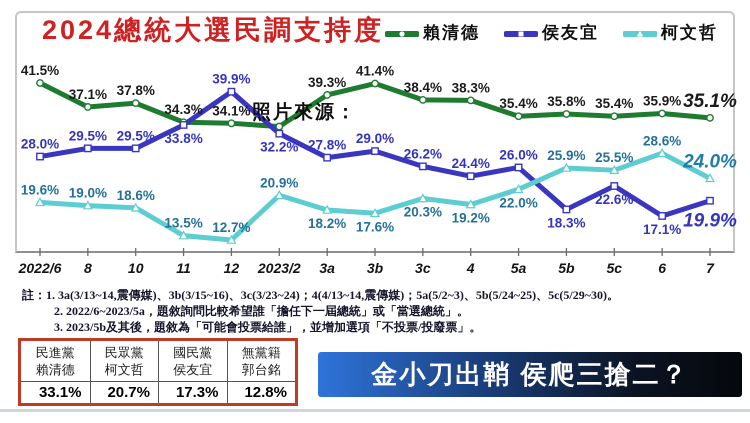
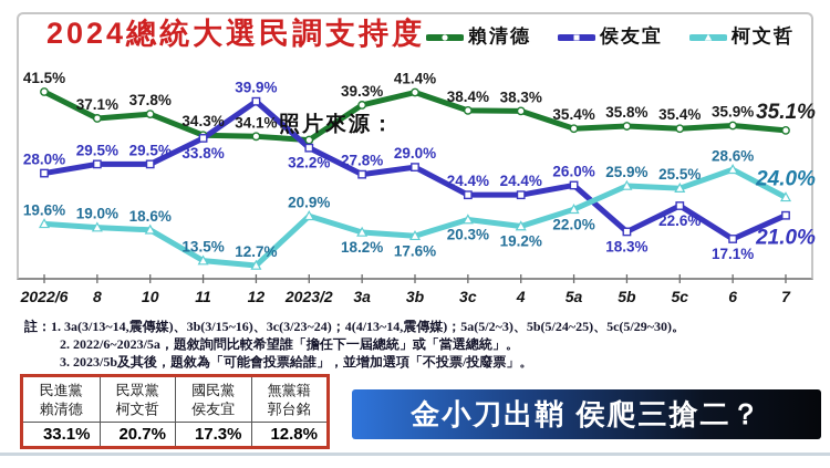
侯友宜/3c: 26.2% -> 24.4%
侯友宜/7: 19.9% -> 21.0%
